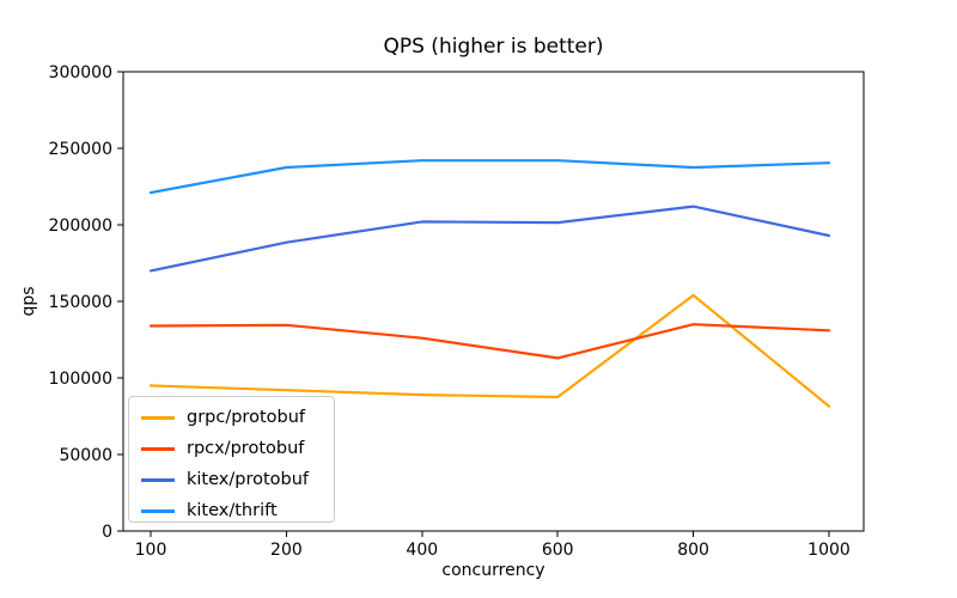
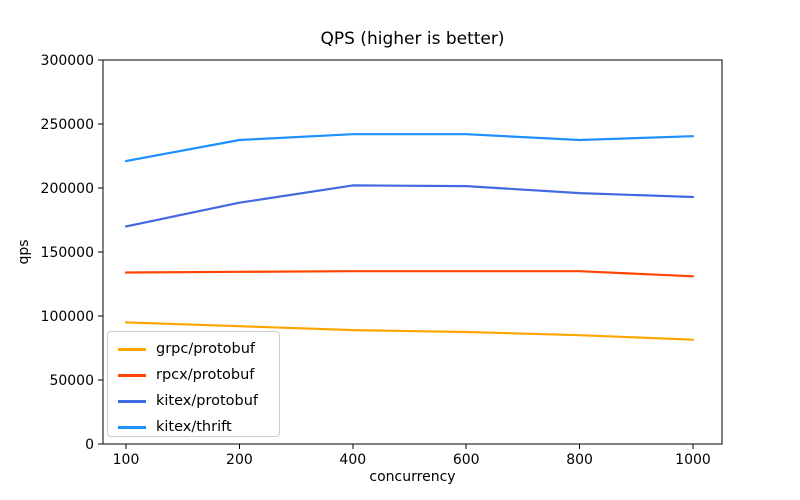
rpcx/protobuf/400: 126000 -> 135000
rpcx/protobuf/600: 113000 -> 135000
grpc/protobuf/800: 154000 -> 85000
kitex/protobuf/800: 212000 -> 196000
